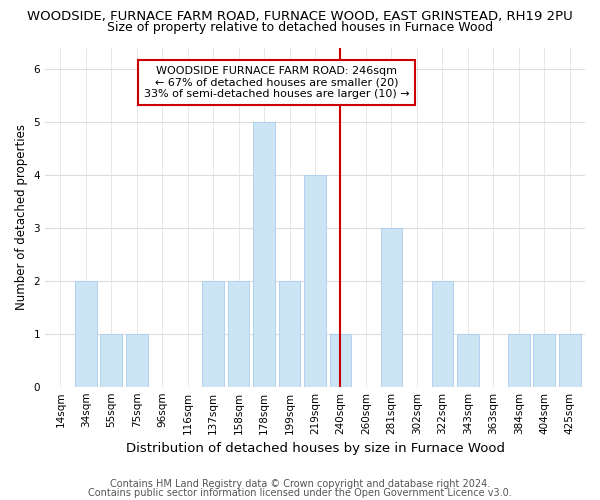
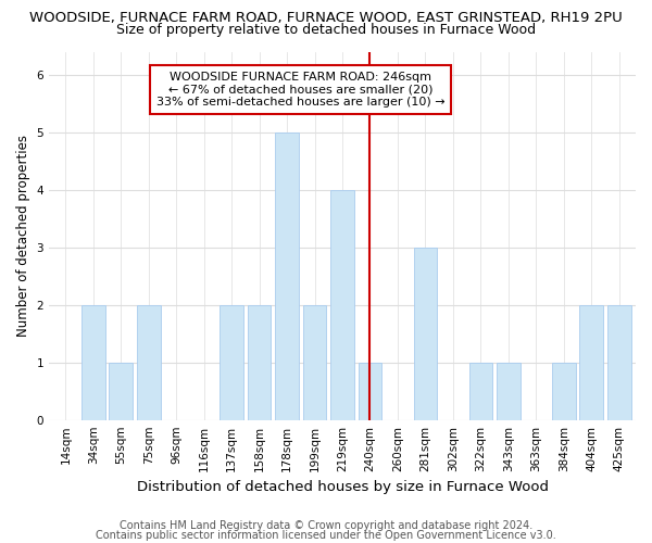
75sqm: 1 -> 2
322sqm: 2 -> 1
404sqm: 1 -> 2
425sqm: 1 -> 2
